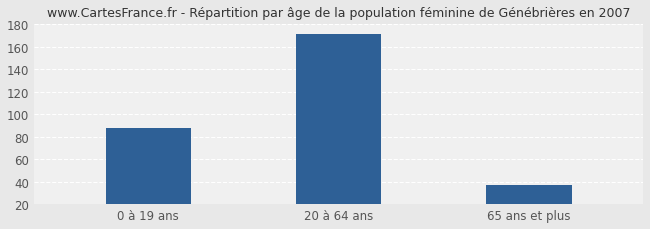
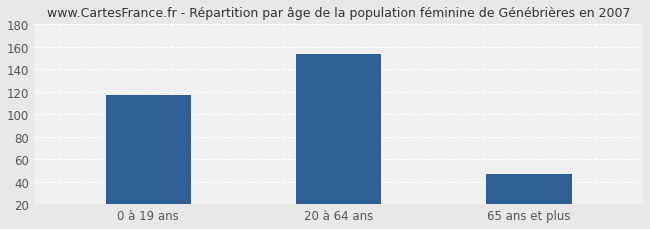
0 à 19 ans: 88 -> 117
20 à 64 ans: 171 -> 154
65 ans et plus: 37 -> 47
